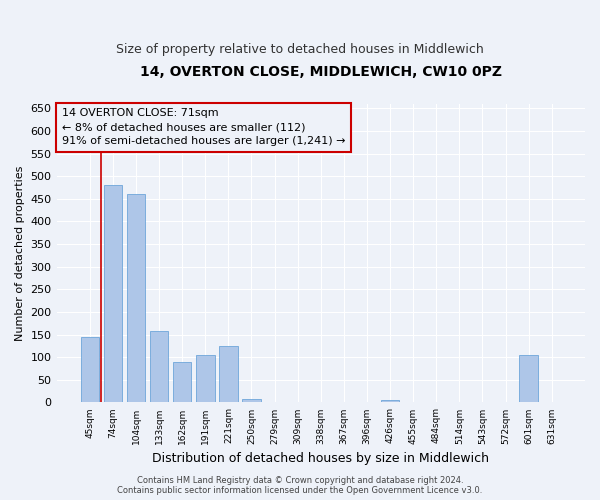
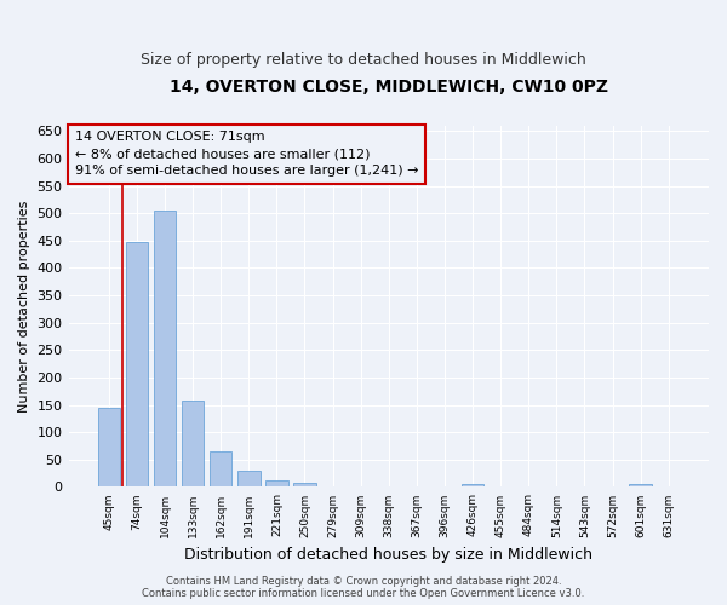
74sqm: 480 -> 447
104sqm: 460 -> 505
162sqm: 90 -> 65
191sqm: 105 -> 30
221sqm: 125 -> 13
601sqm: 105 -> 6
